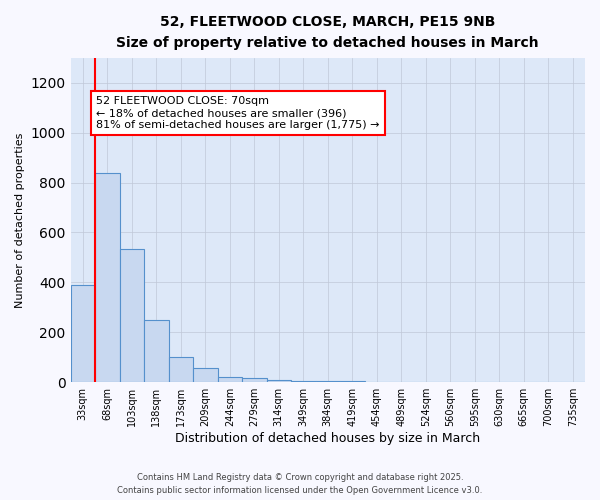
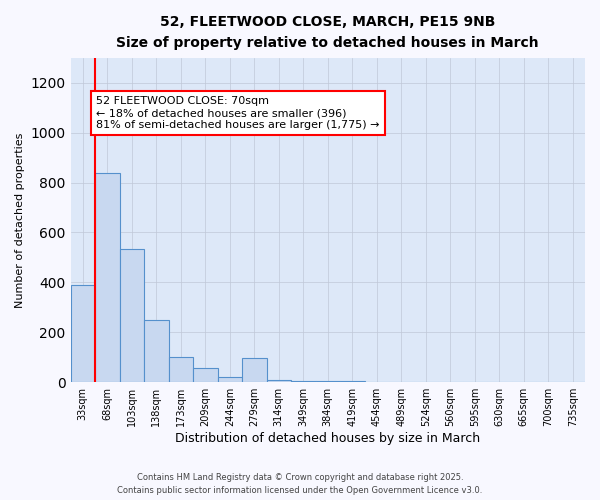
279sqm: 15 -> 95
